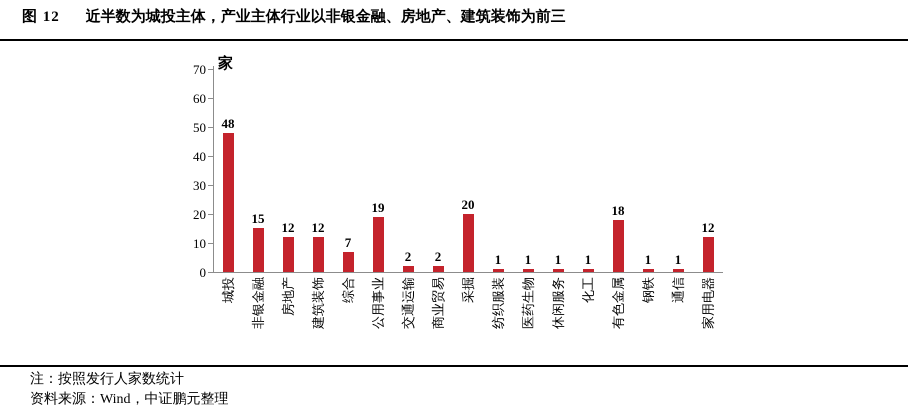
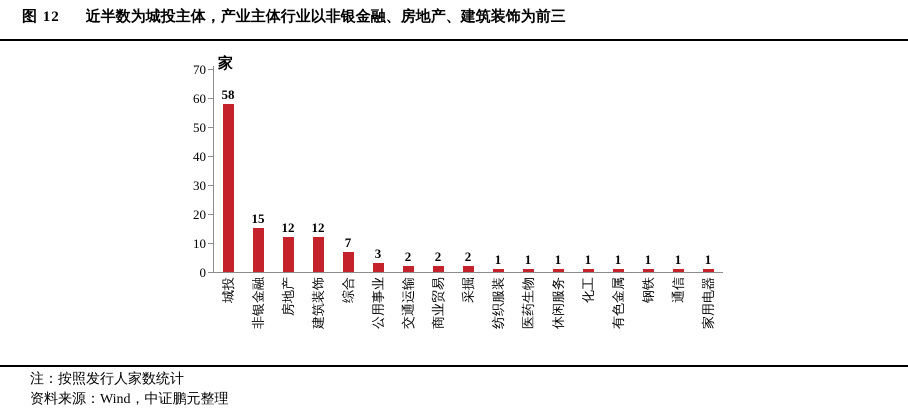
城投: 48 -> 58
公用事业: 19 -> 3
采掘: 20 -> 2
有色金属: 18 -> 1
家用电器: 12 -> 1
